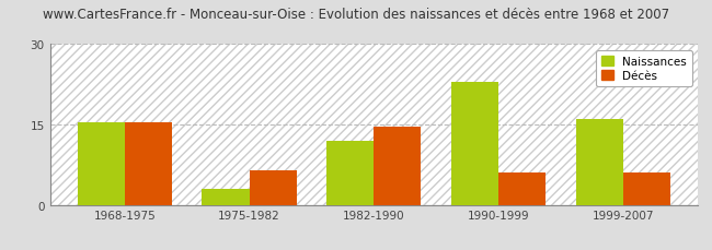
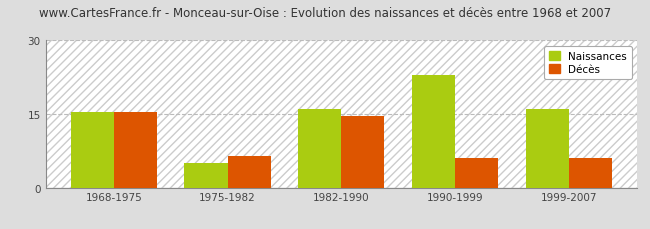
Naissances/1975-1982: 3.0 -> 5.0
Naissances/1982-1990: 12.0 -> 16.0
